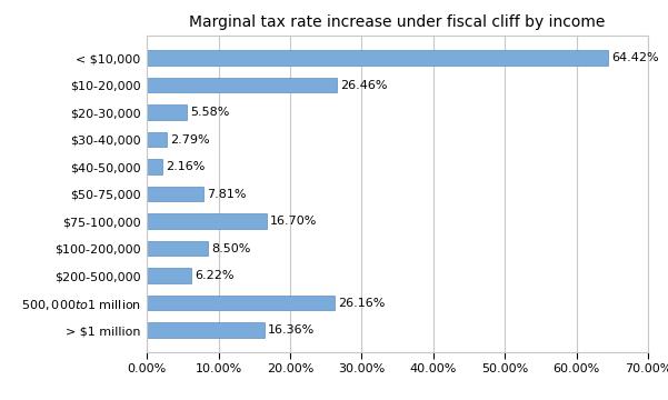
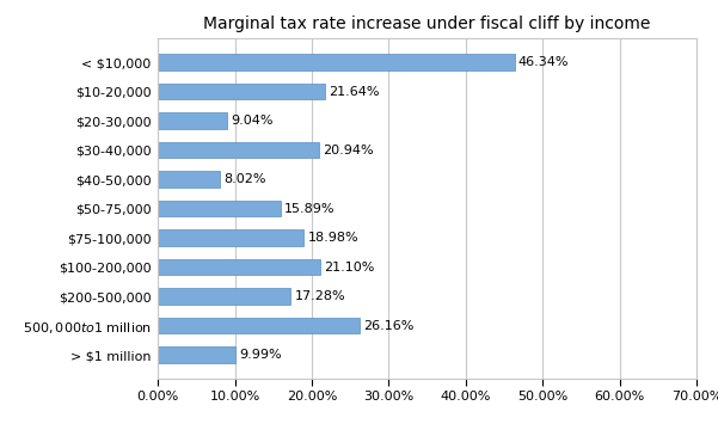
< $10,000: 64.42% -> 46.34%
$10-20,000: 26.46% -> 21.64%
$20-30,000: 5.58% -> 9.04%
$30-40,000: 2.79% -> 20.94%
$40-50,000: 2.16% -> 8.02%
$50-75,000: 7.81% -> 15.89%
$75-100,000: 16.70% -> 18.98%
$100-200,000: 8.50% -> 21.10%
$200-500,000: 6.22% -> 17.28%
> $1 million: 16.36% -> 9.99%
